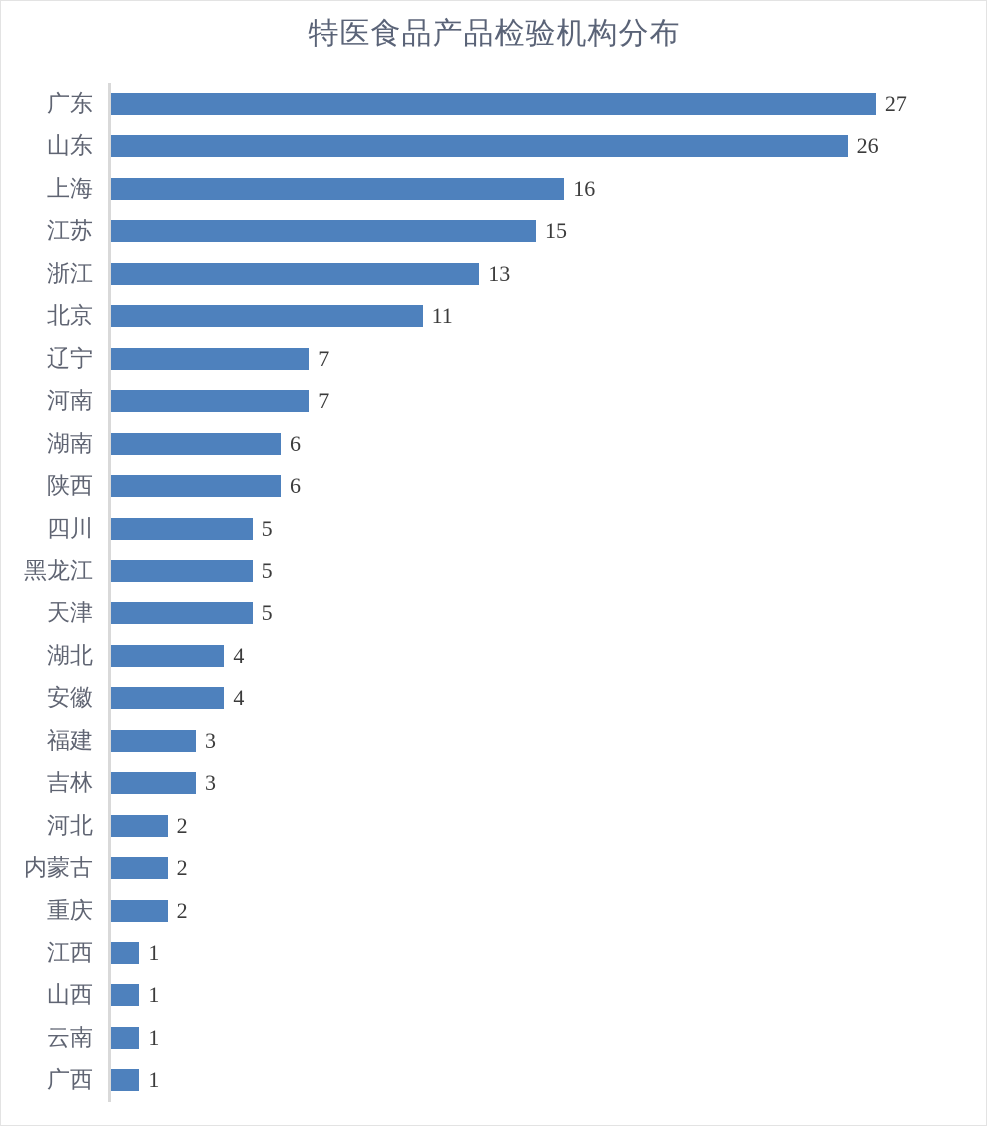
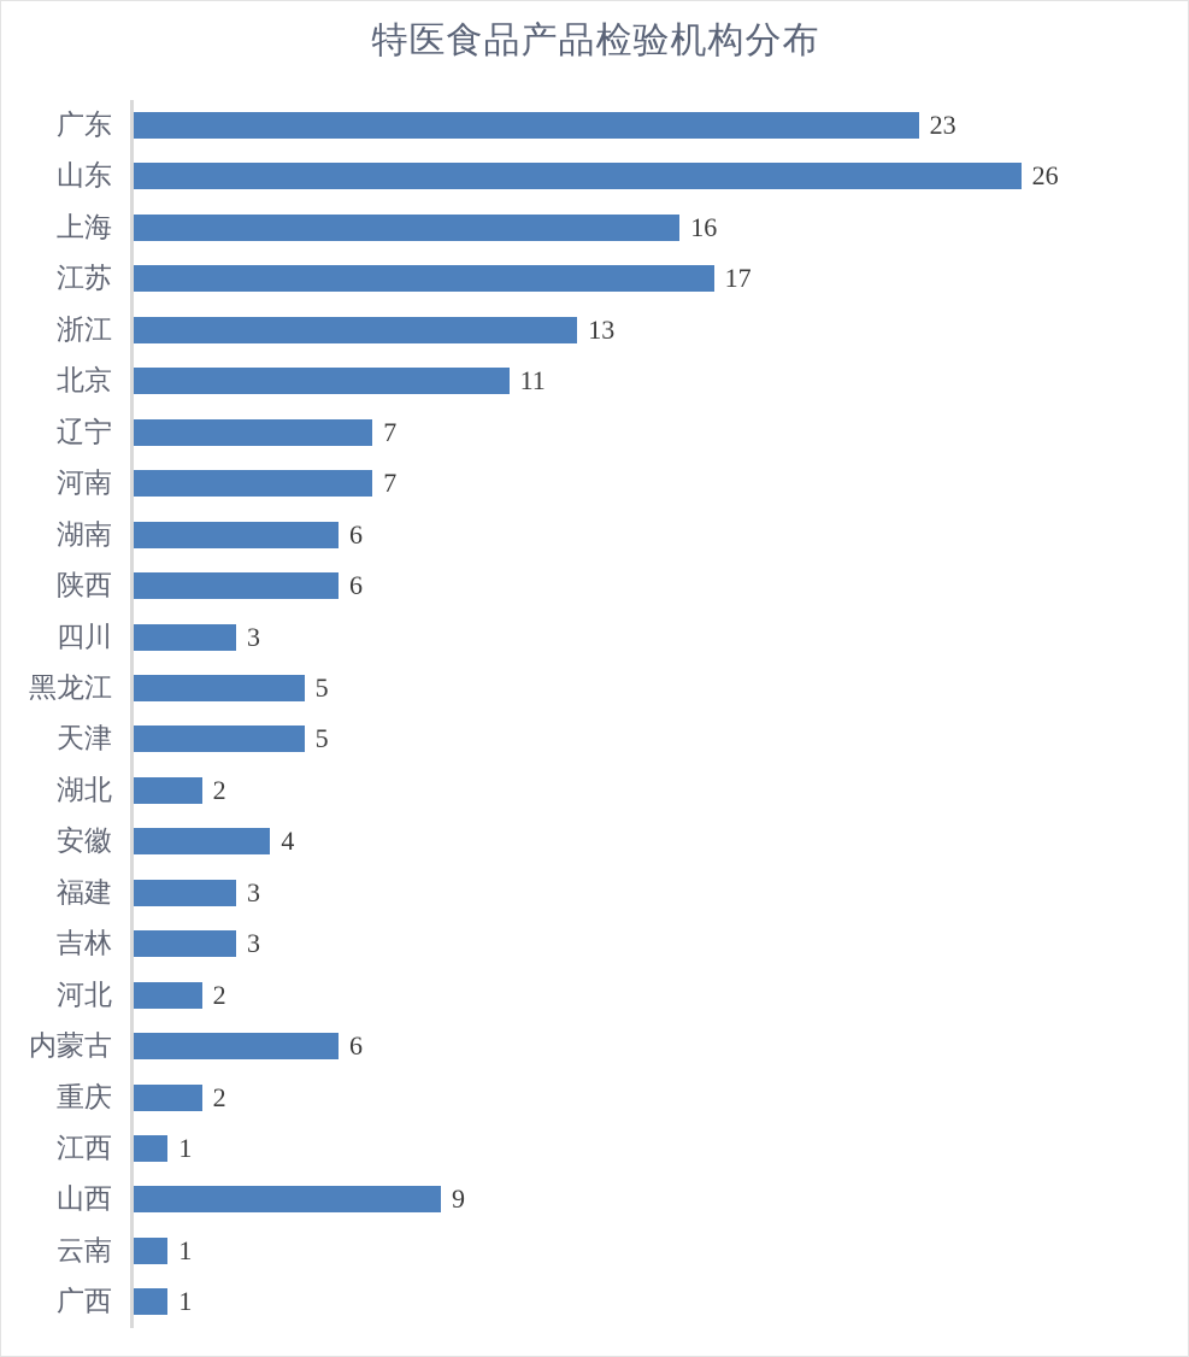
广东: 27 -> 23
江苏: 15 -> 17
四川: 5 -> 3
湖北: 4 -> 2
内蒙古: 2 -> 6
山西: 1 -> 9
